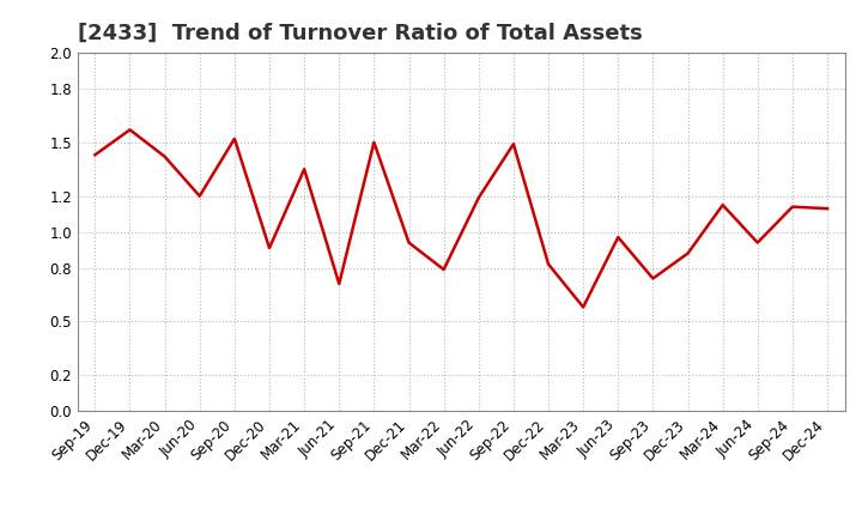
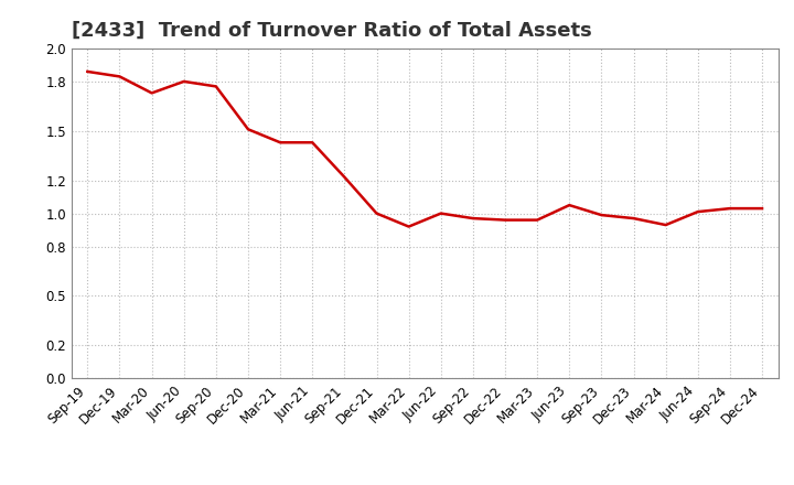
Sep-19: 1.43 -> 1.86
Dec-19: 1.57 -> 1.83
Mar-20: 1.42 -> 1.73
Jun-20: 1.20 -> 1.80
Sep-20: 1.52 -> 1.77
Dec-20: 0.91 -> 1.51
Mar-21: 1.35 -> 1.43
Jun-21: 0.71 -> 1.43
Sep-21: 1.50 -> 1.22
Dec-21: 0.94 -> 1.00
Mar-22: 0.79 -> 0.92
Jun-22: 1.19 -> 1.00
Sep-22: 1.49 -> 0.97
Dec-22: 0.82 -> 0.96
Mar-23: 0.58 -> 0.96
Jun-23: 0.97 -> 1.05
Sep-23: 0.74 -> 0.99
Dec-23: 0.88 -> 0.97
Mar-24: 1.15 -> 0.93
Jun-24: 0.94 -> 1.01
Sep-24: 1.14 -> 1.03
Dec-24: 1.13 -> 1.03
